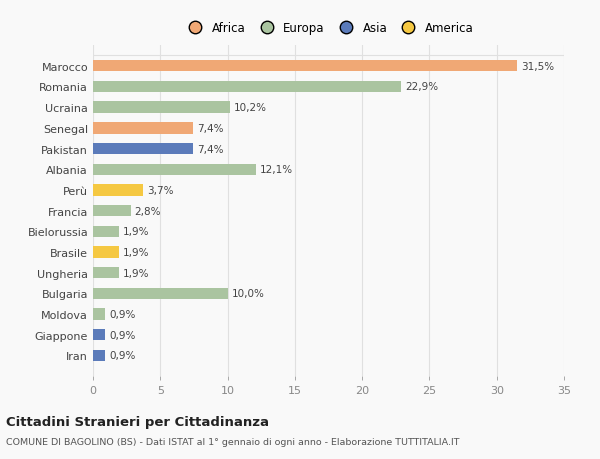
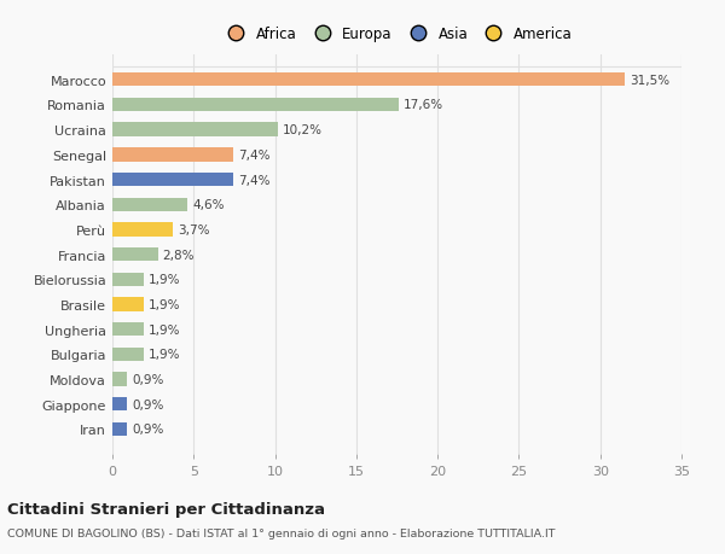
Romania: 22,9% -> 17,6%
Albania: 12,1% -> 4,6%
Bulgaria: 10,0% -> 1,9%
